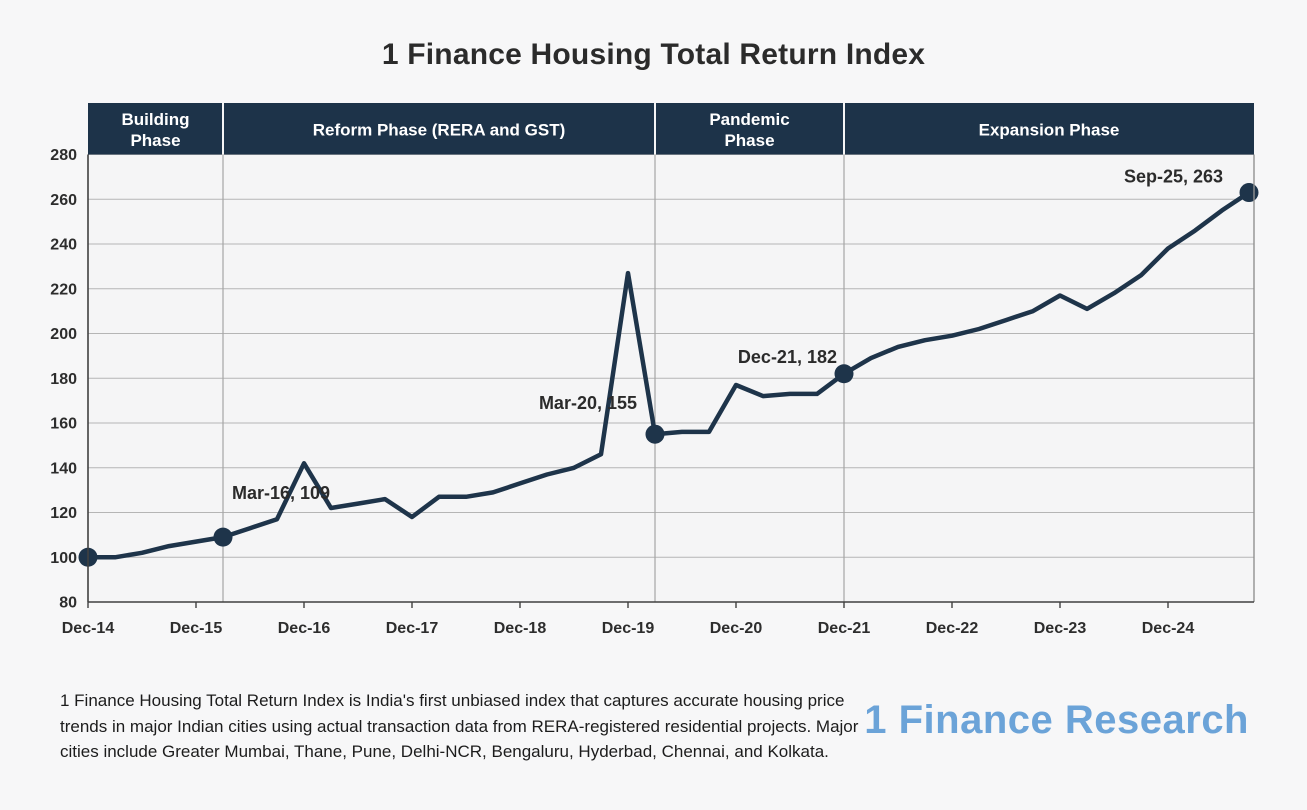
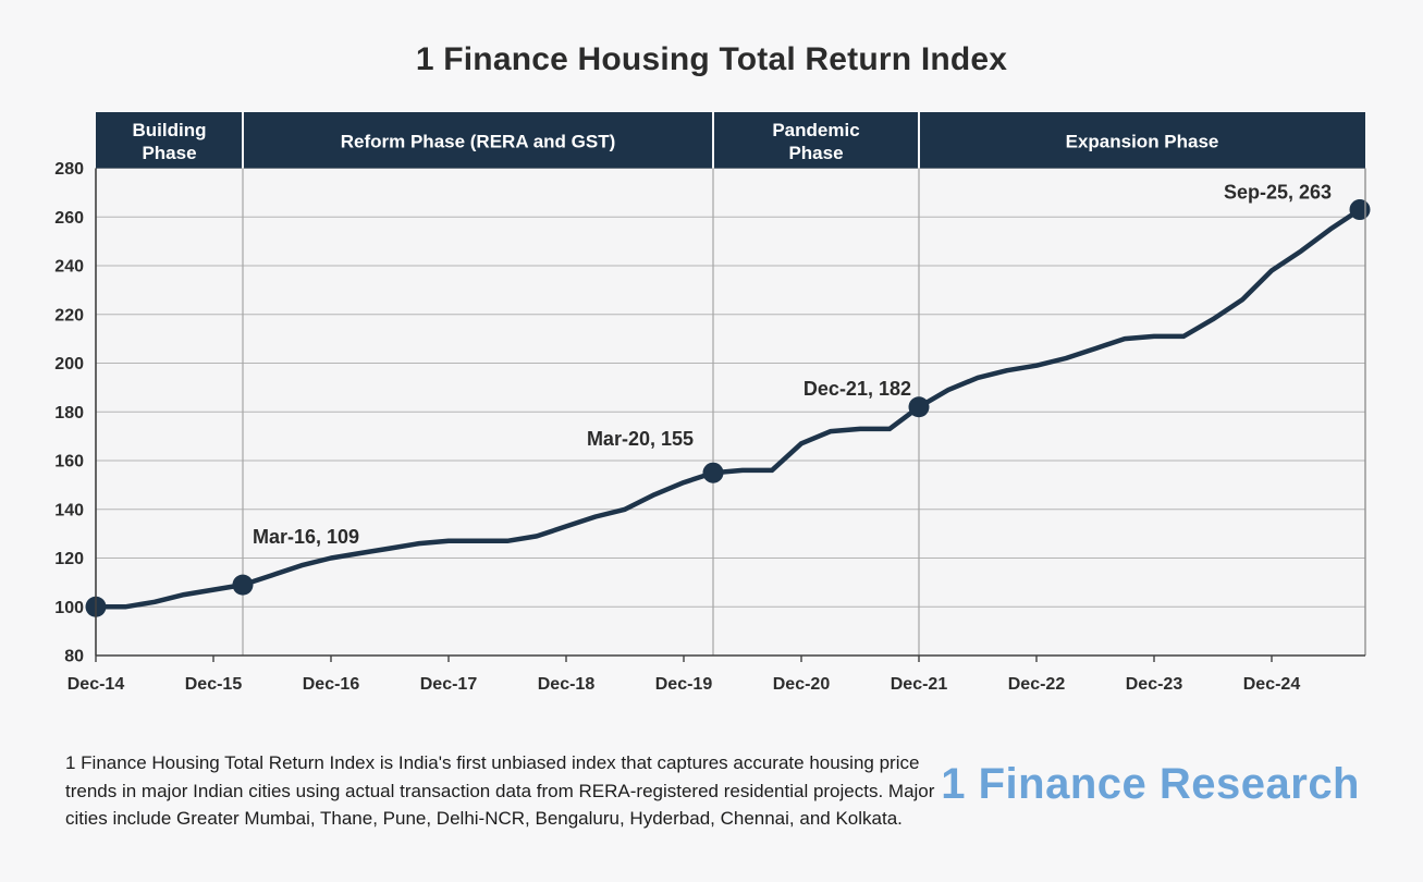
Dec-16: 142 -> 120
Dec-17: 118 -> 127
Dec-19: 227 -> 151
Dec-20: 177 -> 167
Dec-23: 217 -> 211
